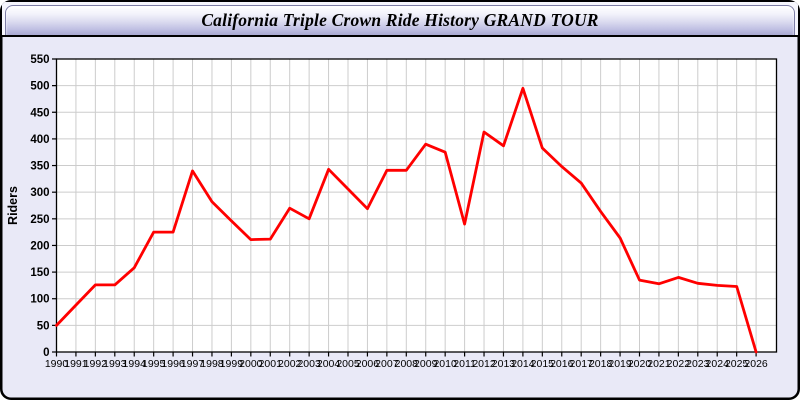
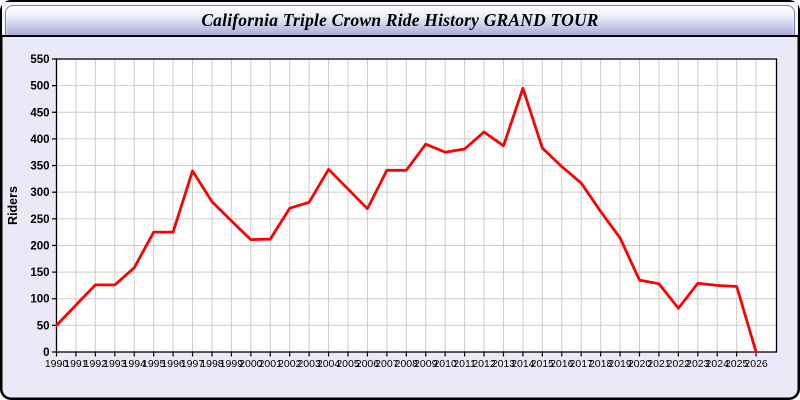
2003: 250 -> 280
2011: 240 -> 380
2022: 140 -> 80
